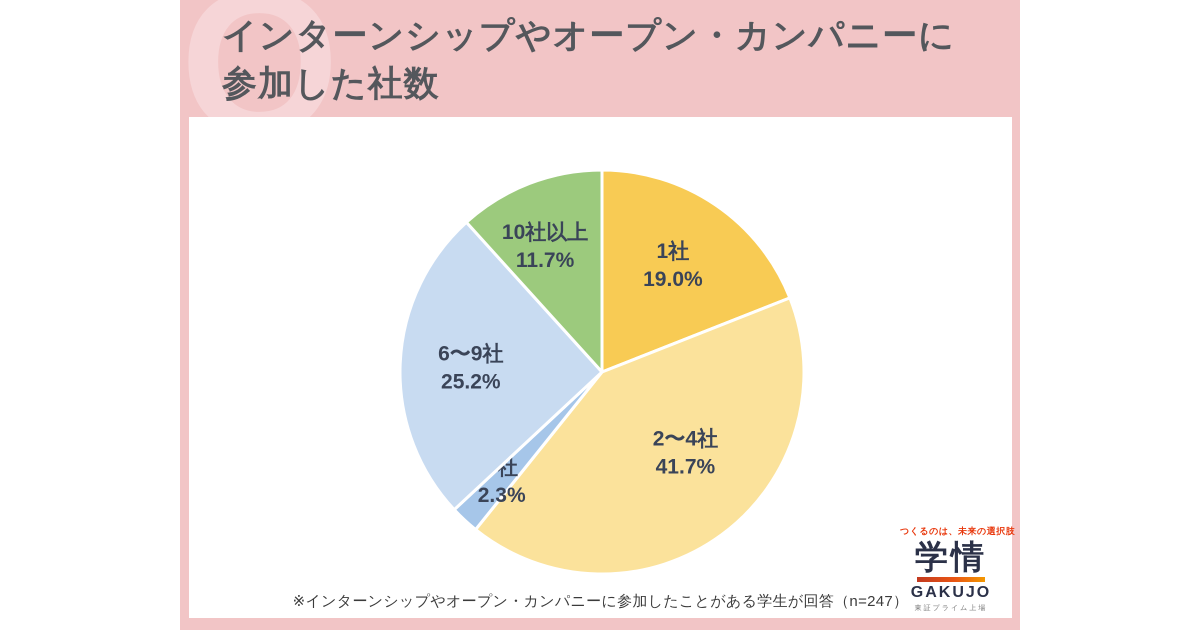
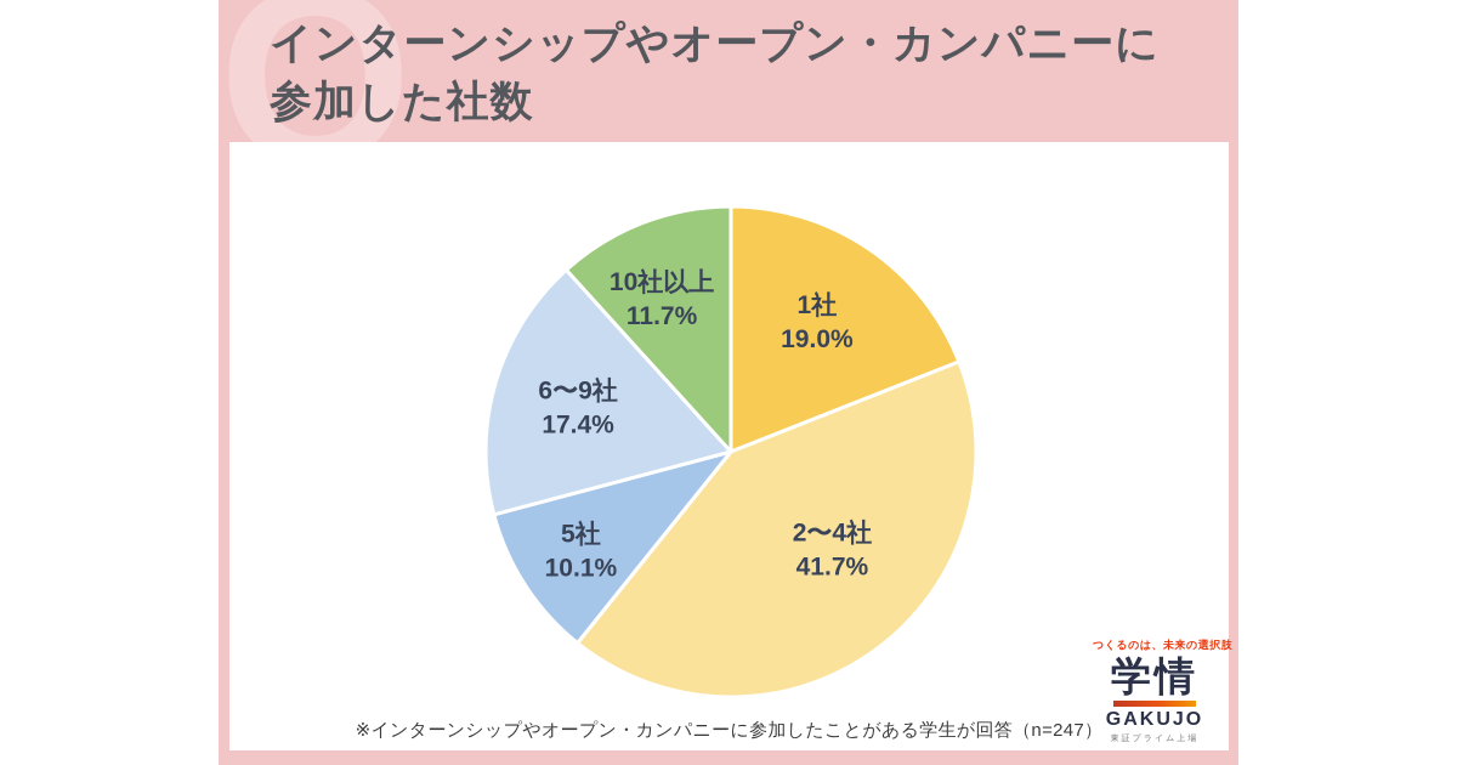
5社: 2.3% -> 10.1%
6〜9社: 25.2% -> 17.4%
